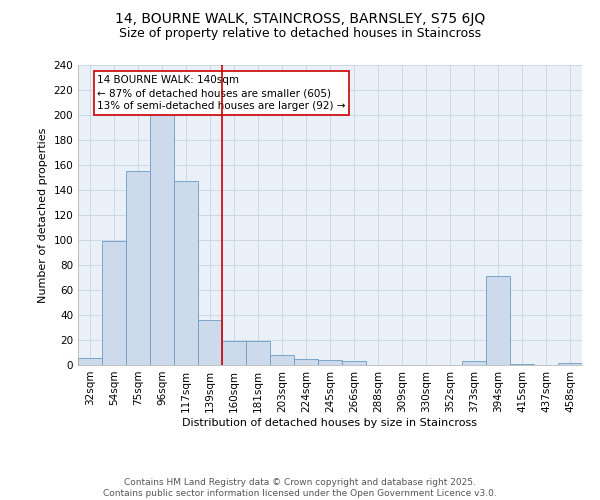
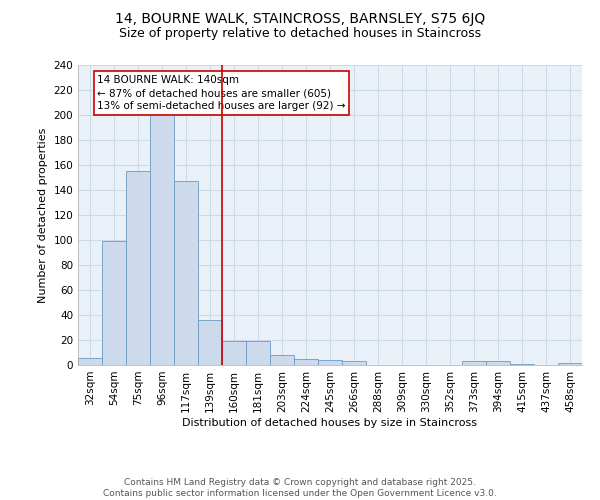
394sqm: 71 -> 3
